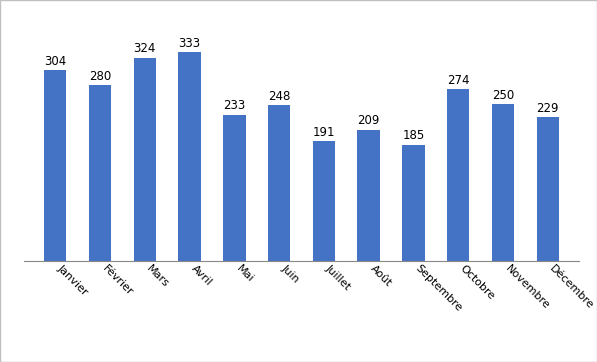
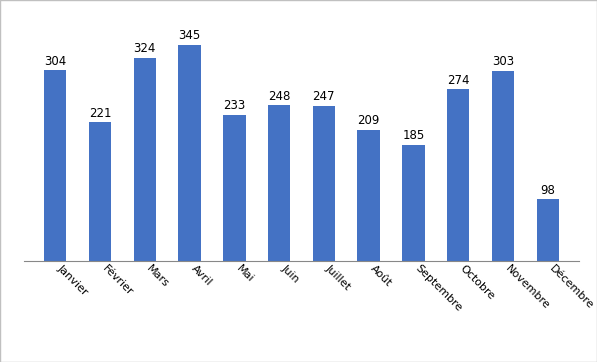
Février: 280 -> 221
Avril: 333 -> 345
Juillet: 191 -> 247
Novembre: 250 -> 303
Décembre: 229 -> 98
